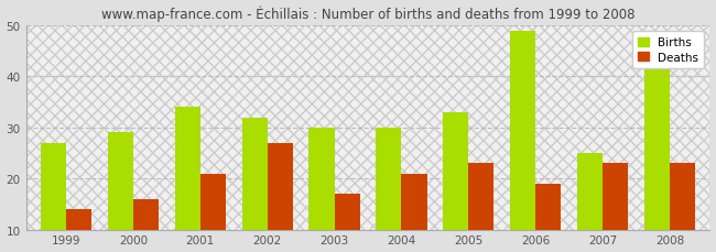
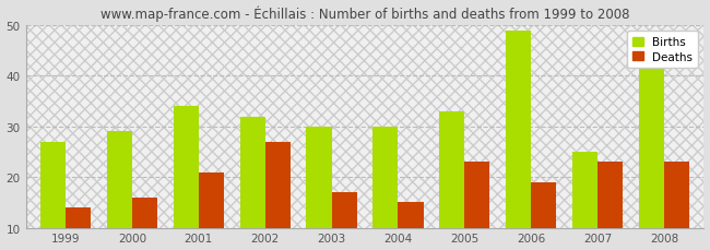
Deaths/2004: 21 -> 15
